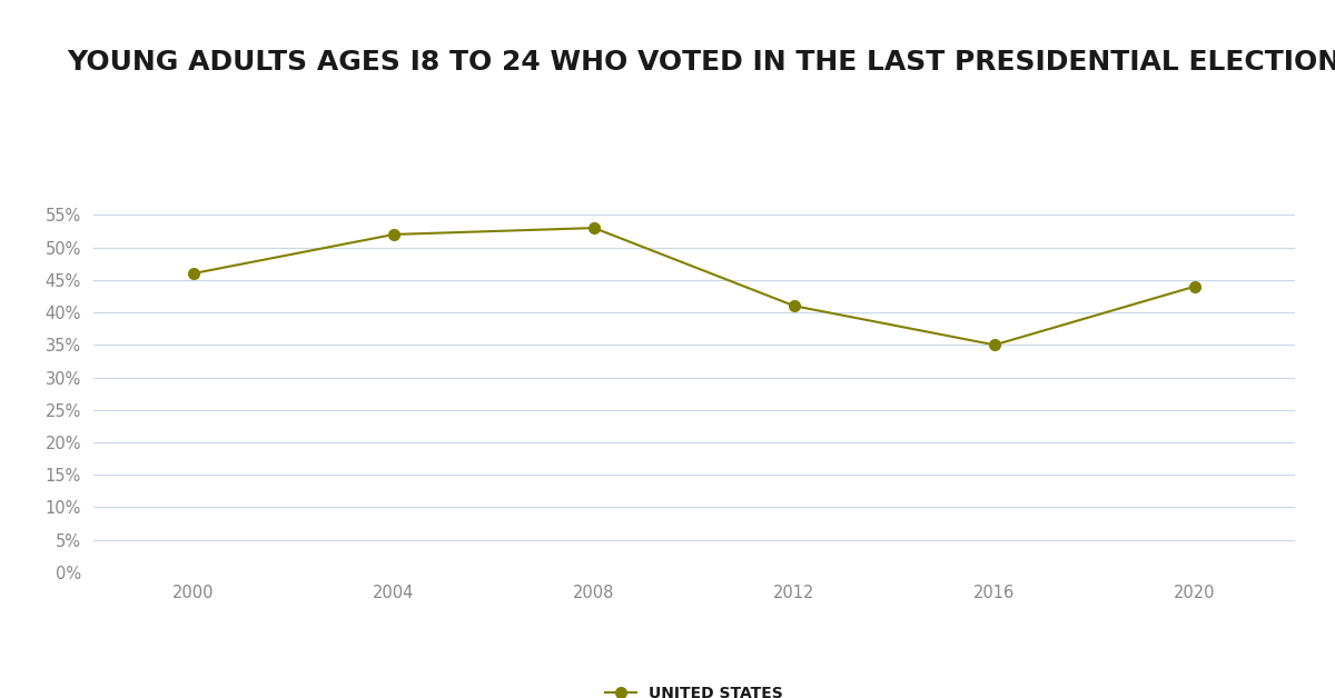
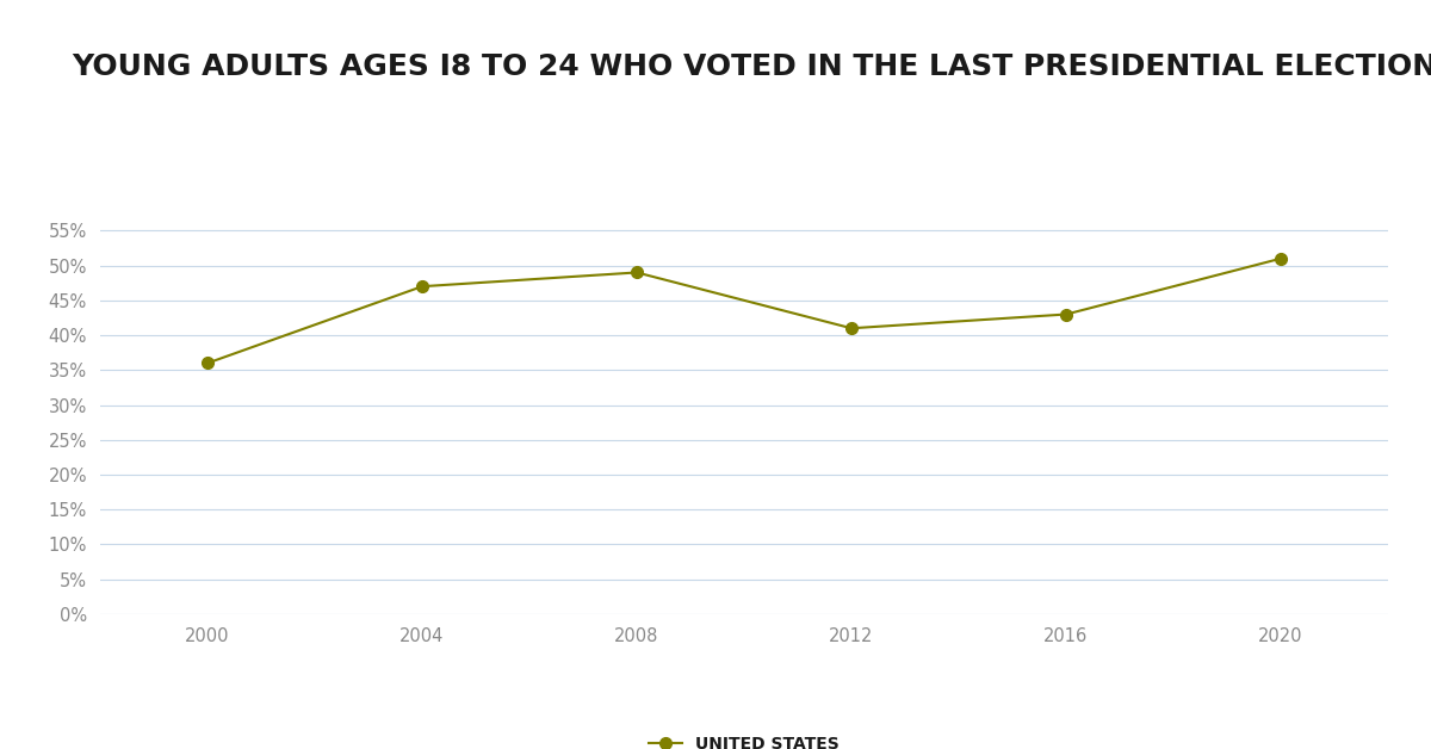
2000: 46% -> 36%
2004: 52% -> 47%
2008: 53% -> 49%
2016: 35% -> 43%
2020: 44% -> 51%
